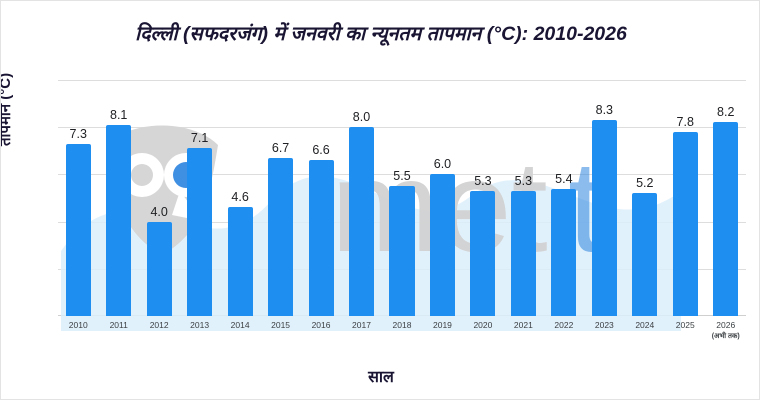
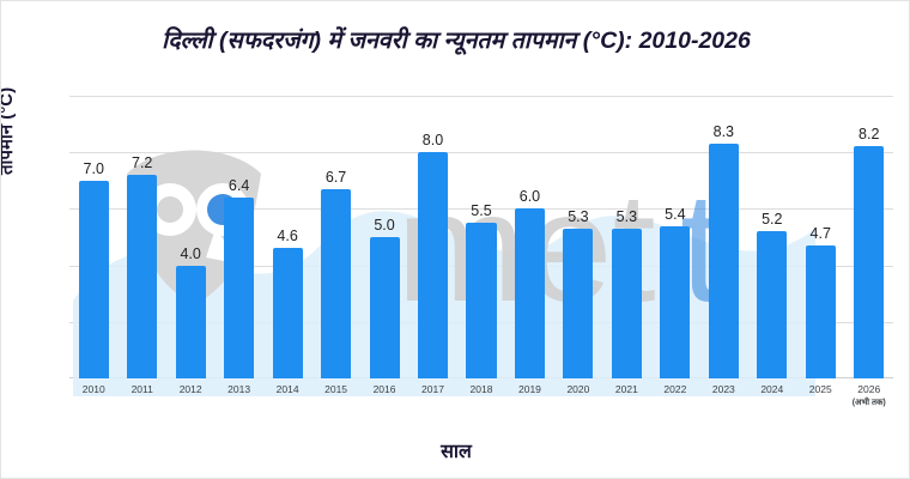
2010: 7.3 -> 7.0
2011: 8.1 -> 7.2
2013: 7.1 -> 6.4
2016: 6.6 -> 5.0
2025: 7.8 -> 4.7
